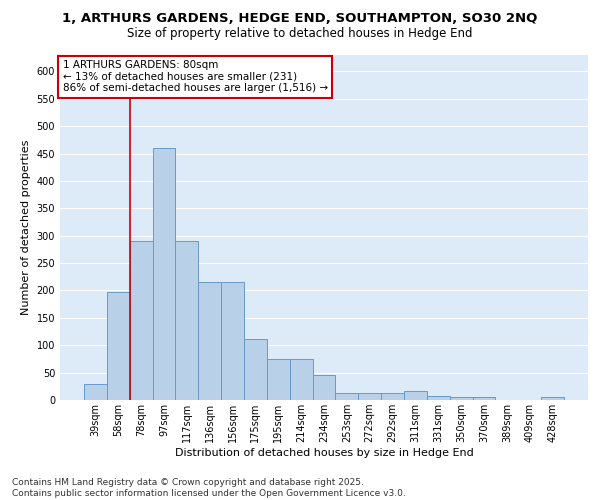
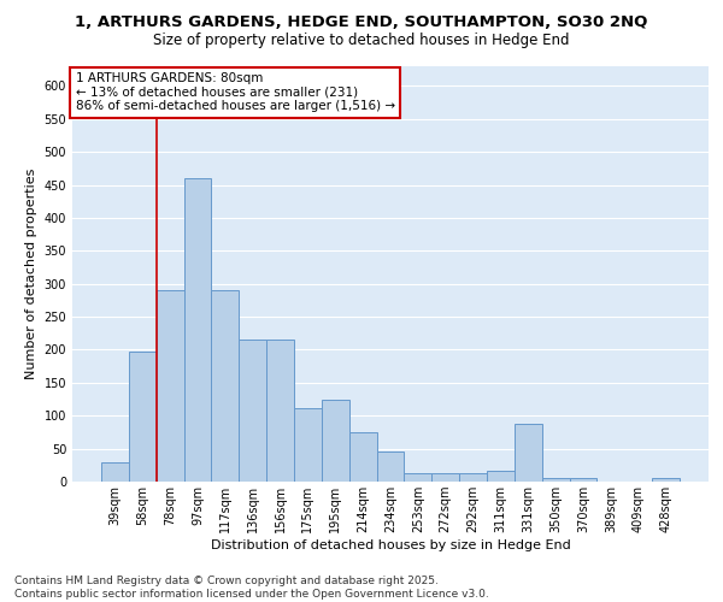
195sqm: 75 -> 124
331sqm: 8 -> 88
